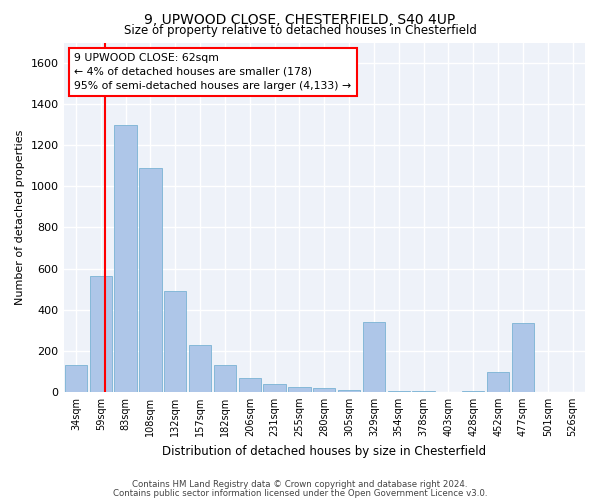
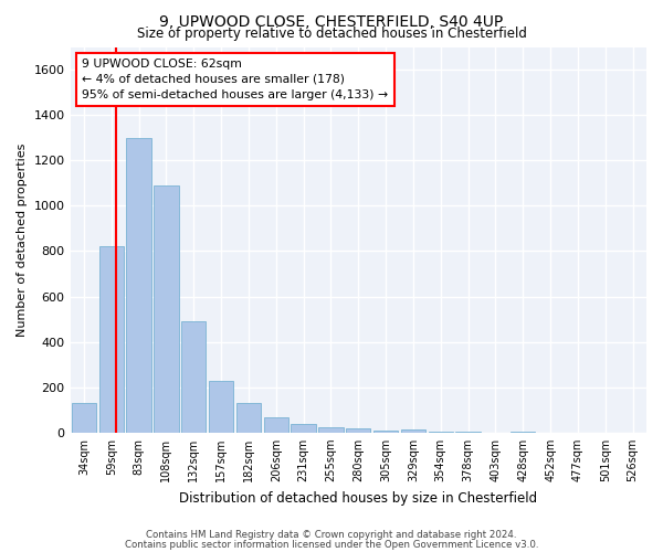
59sqm: 565 -> 820
329sqm: 340 -> 15
452sqm: 95 -> 1
477sqm: 335 -> 1
